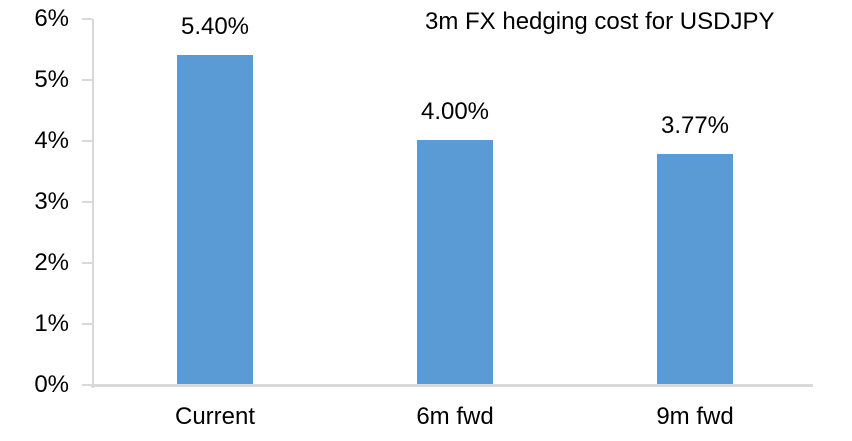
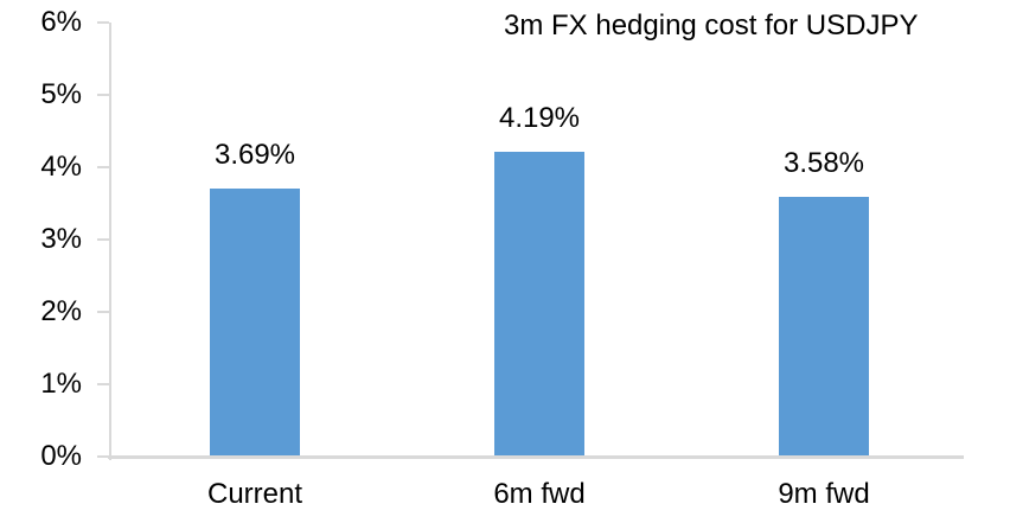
Current: 5.40% -> 3.69%
6m fwd: 4.00% -> 4.19%
9m fwd: 3.77% -> 3.58%
